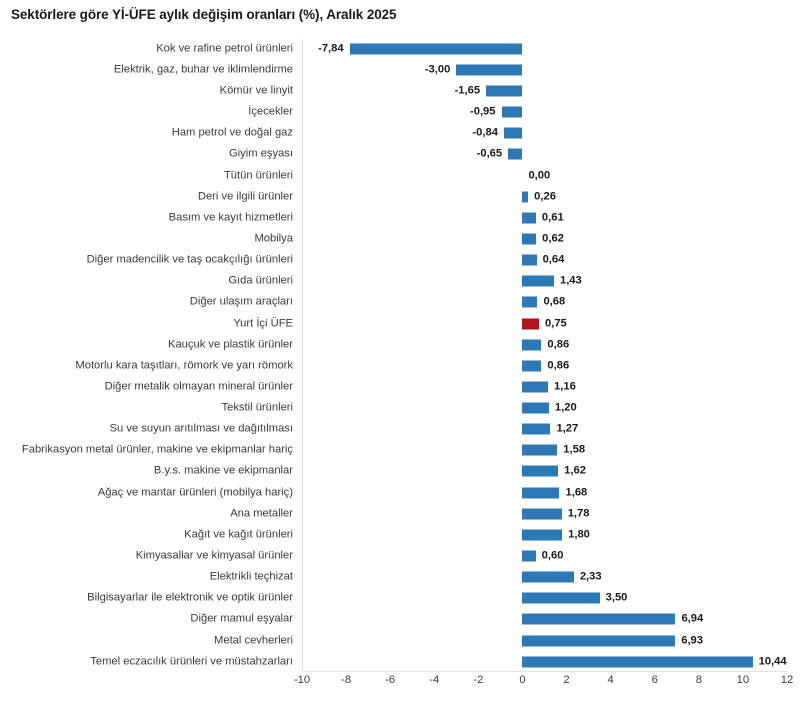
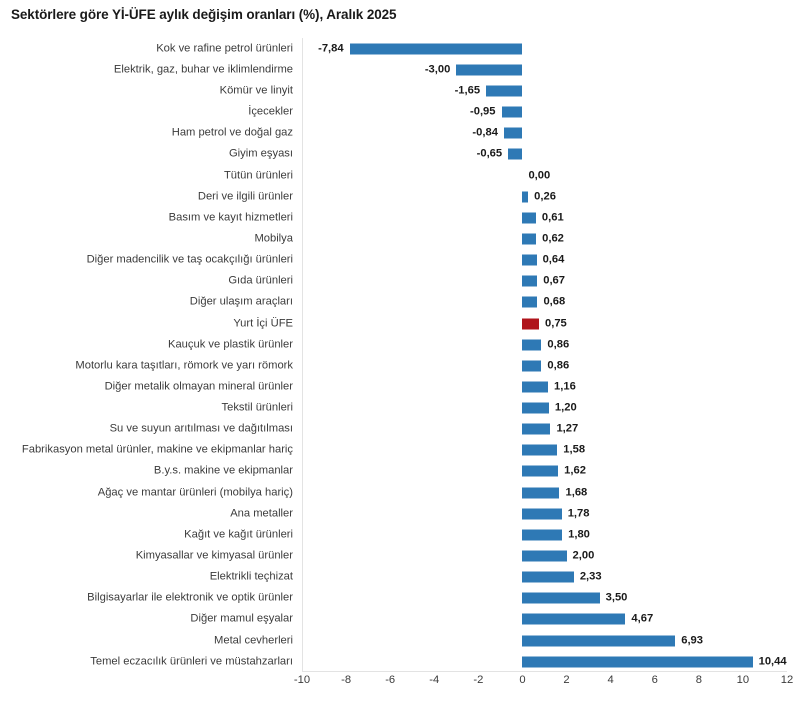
Gıda ürünleri: 1,43 -> 0,67
Kimyasallar ve kimyasal ürünler: 0,60 -> 2,00
Diğer mamul eşyalar: 6,94 -> 4,67
